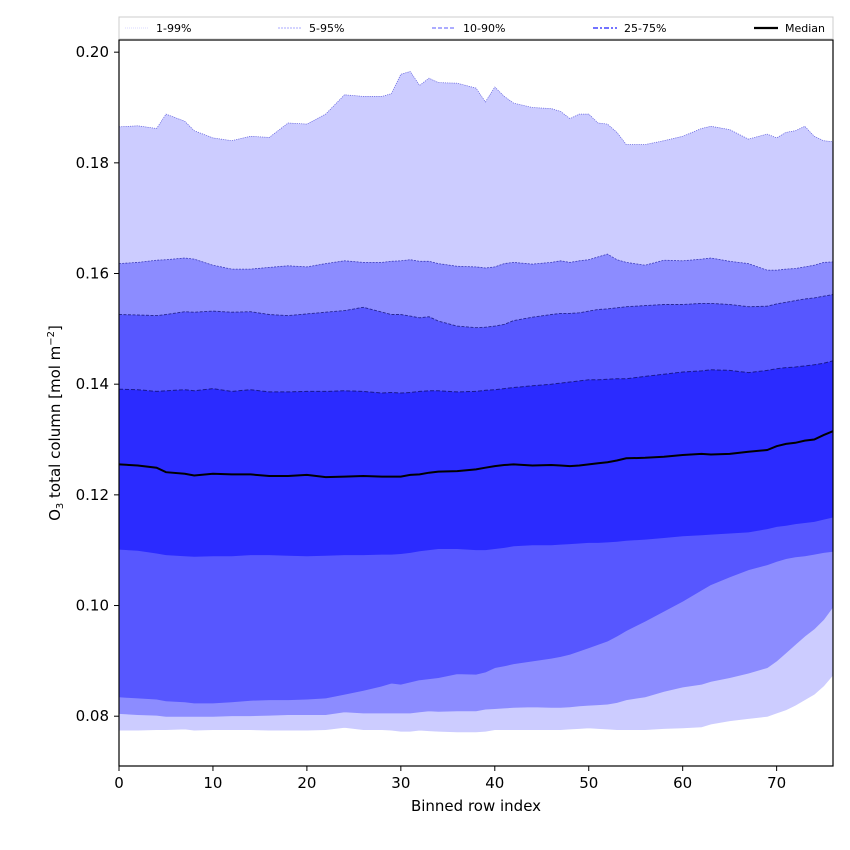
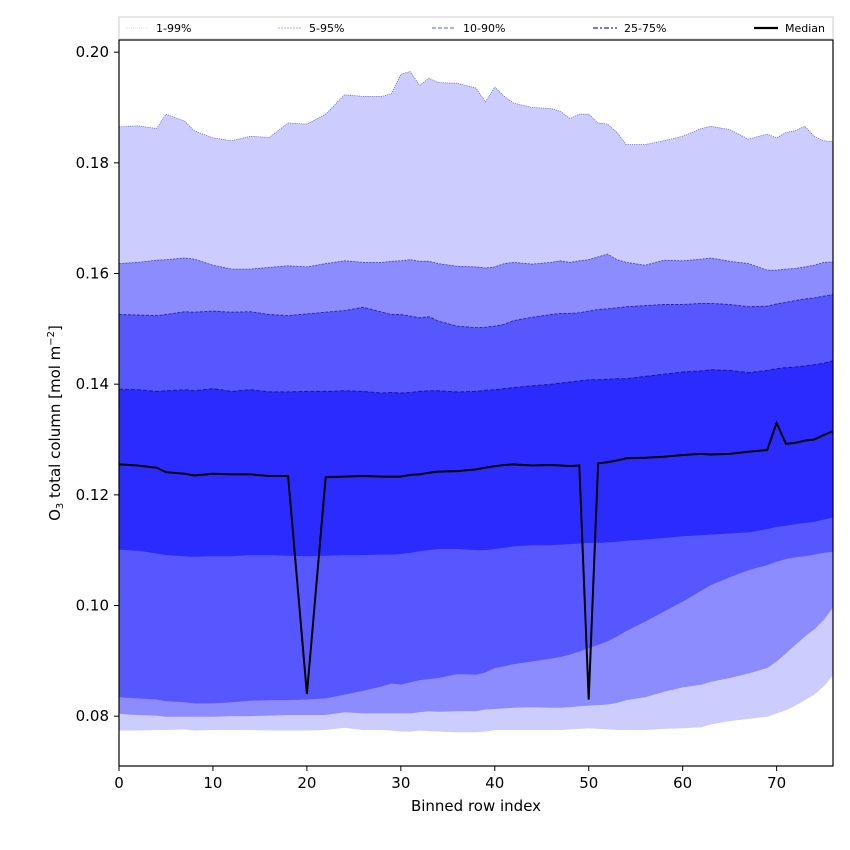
20: 0.124 -> 0.084
50: 0.126 -> 0.083
70: 0.129 -> 0.133
